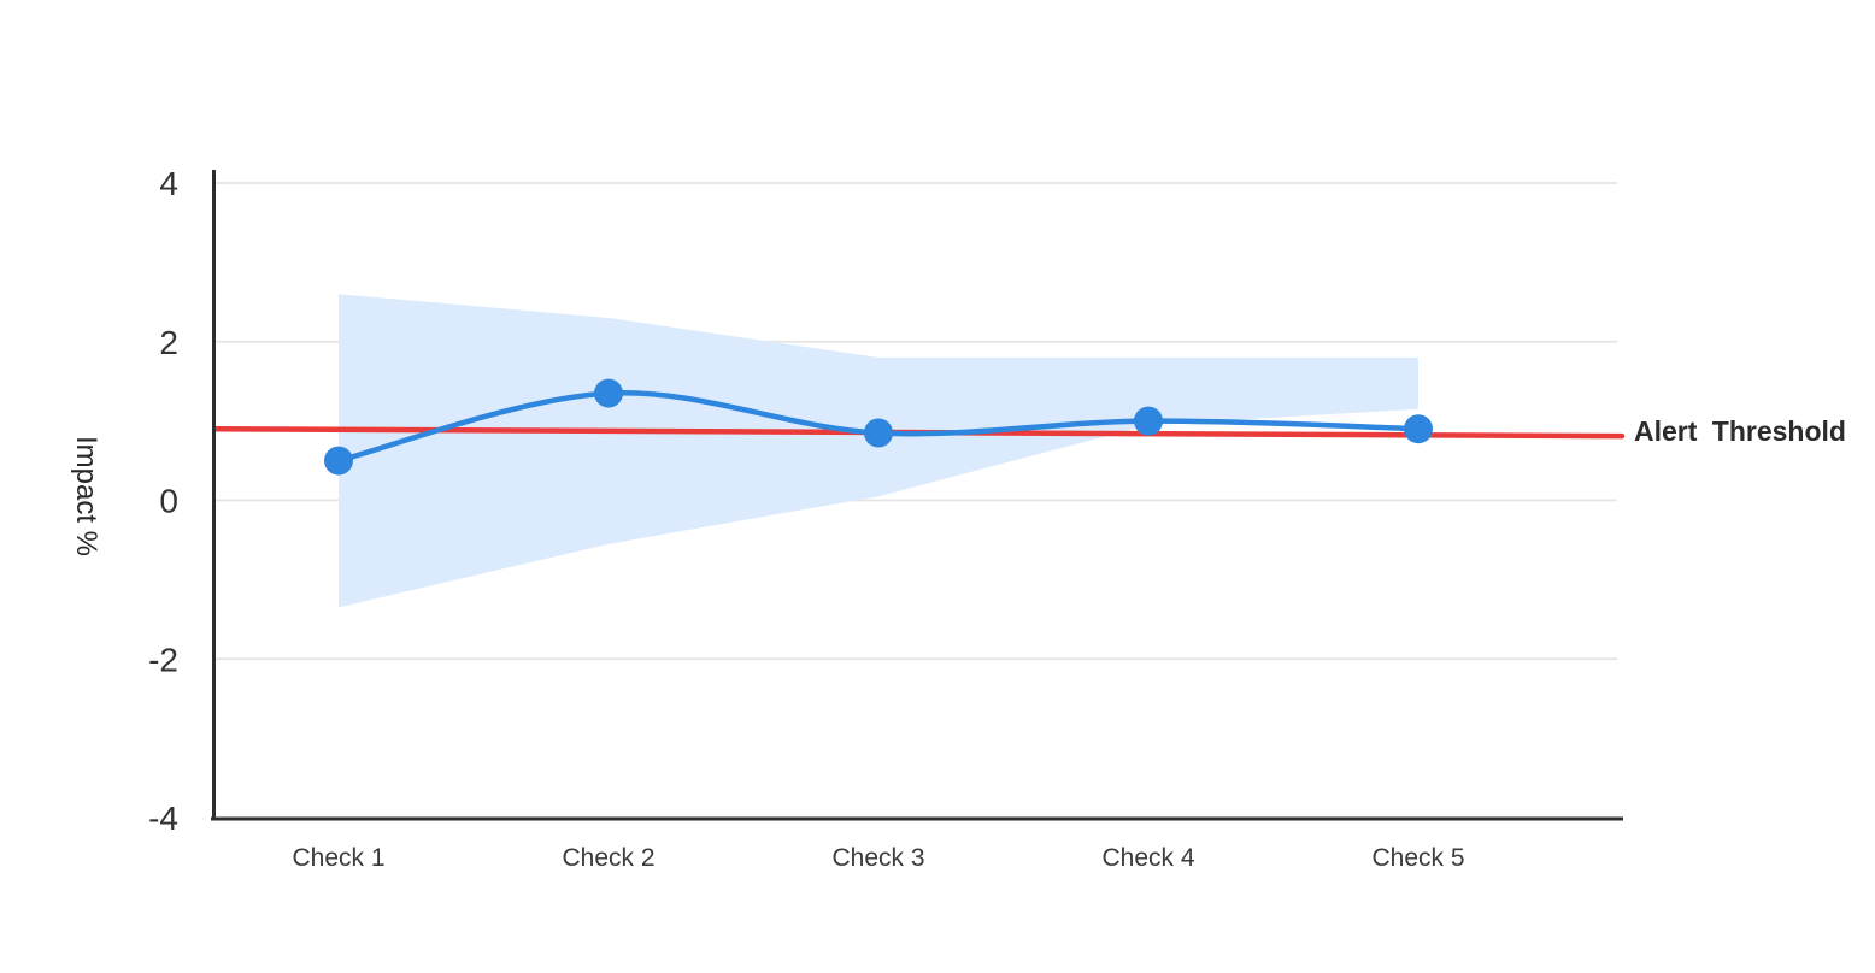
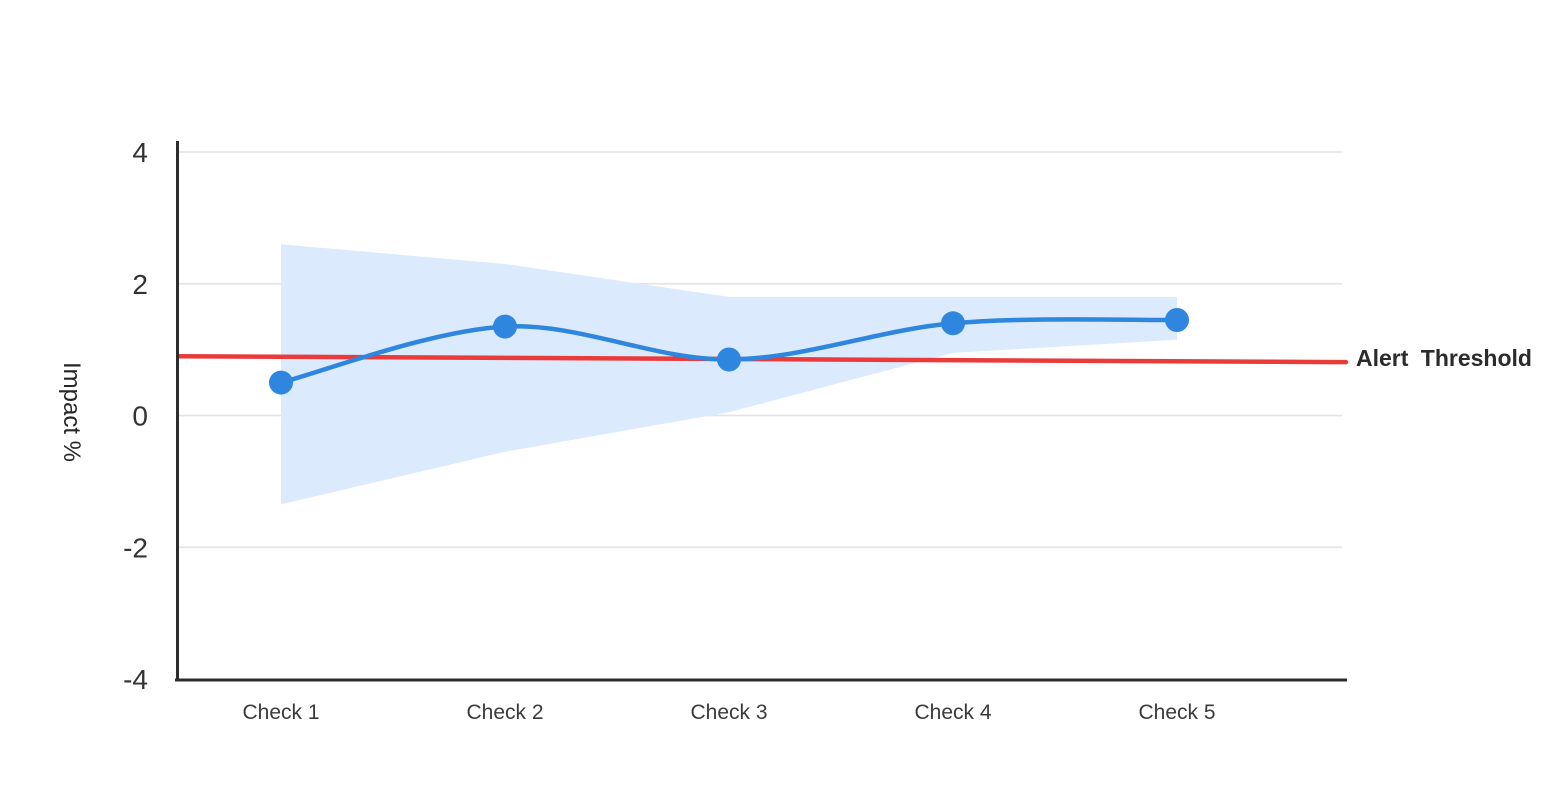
Check 4: 1.0 -> 1.4
Check 5: 0.9 -> 1.4
